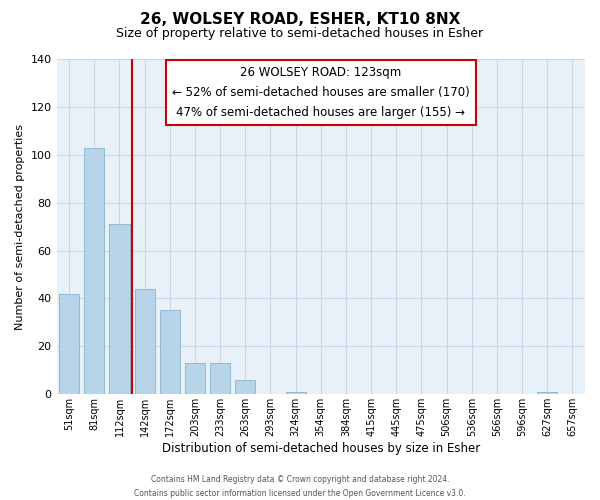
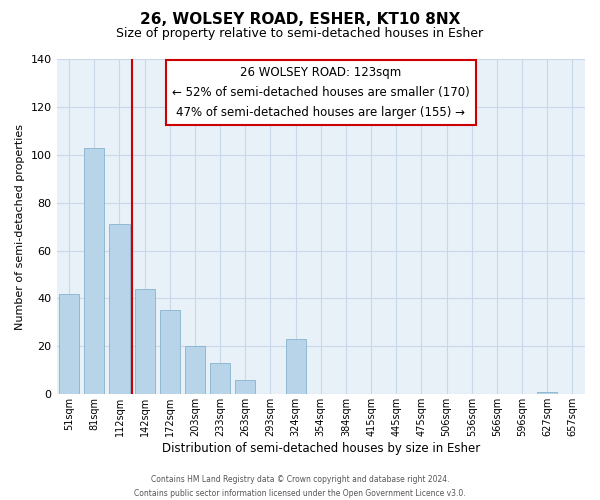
203sqm: 13 -> 20
324sqm: 1 -> 23
